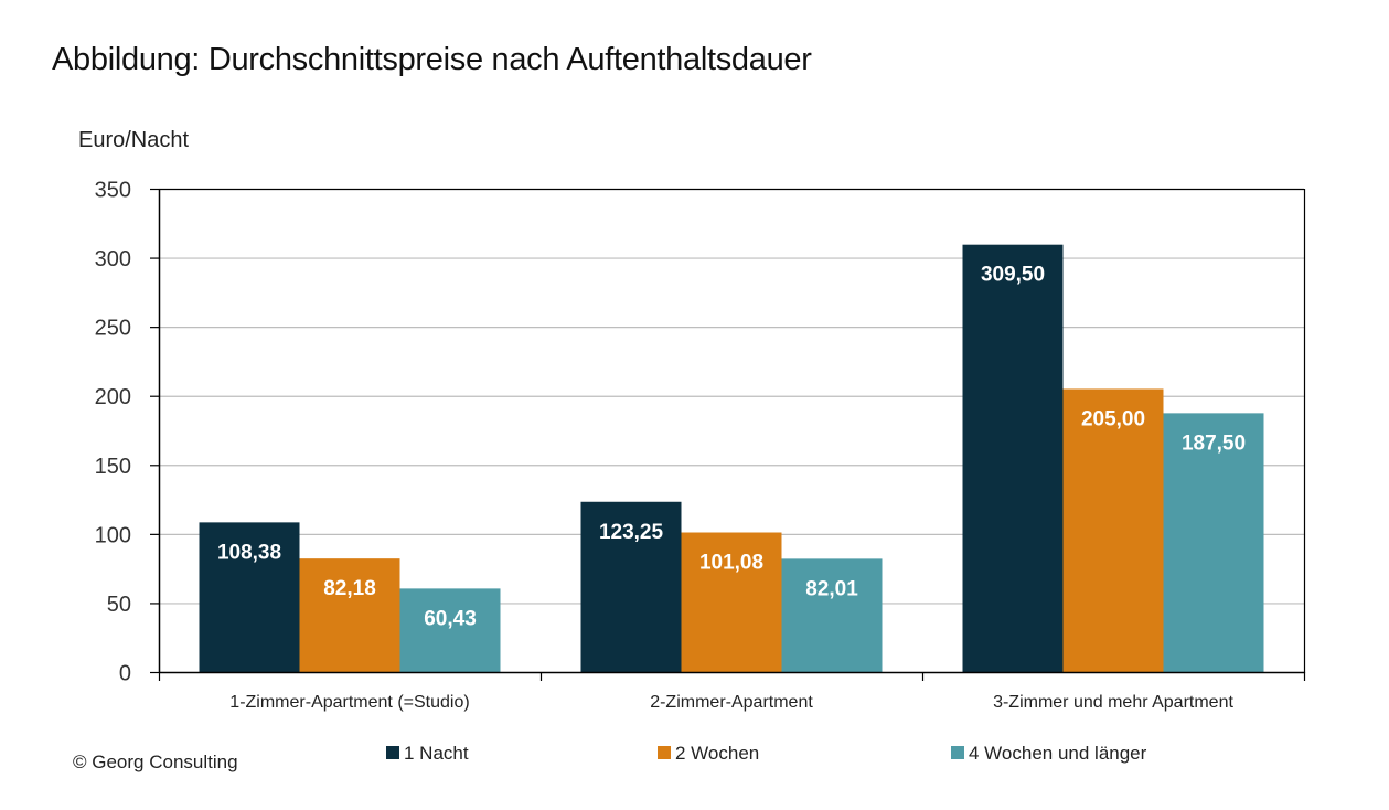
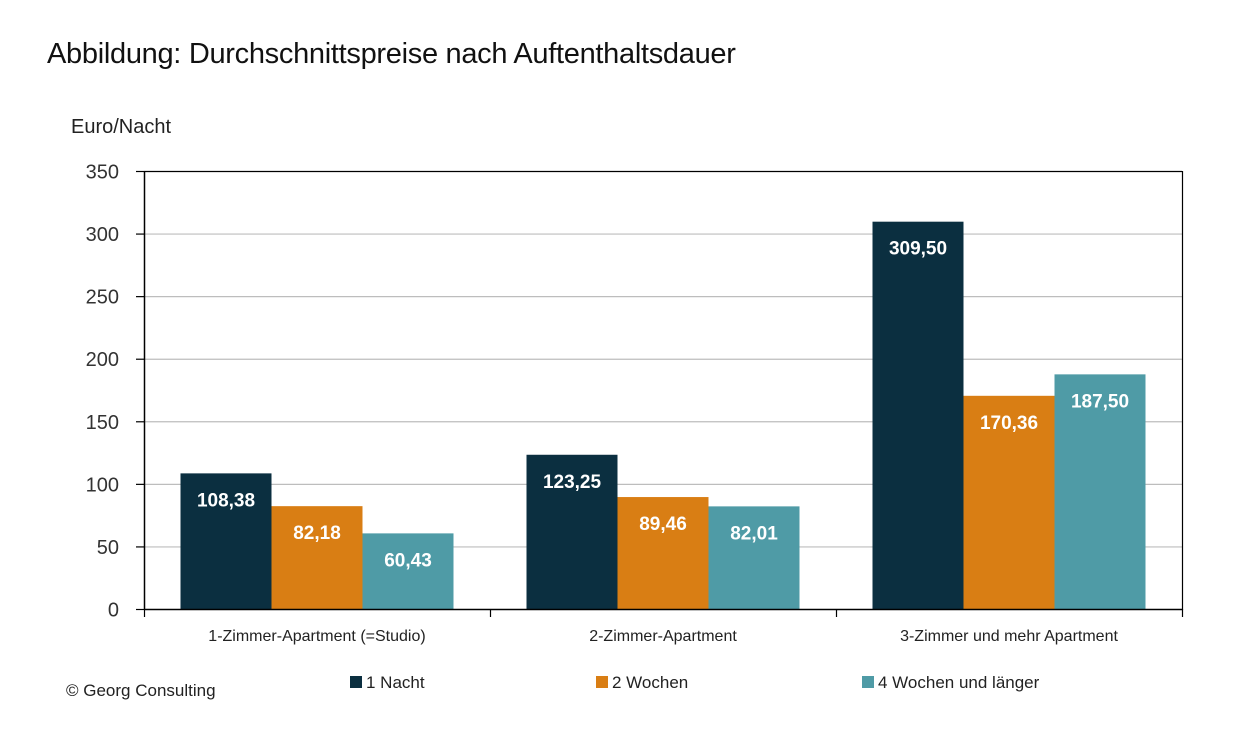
2 Wochen/2-Zimmer-Apartment: 101,08 -> 89,46
2 Wochen/3-Zimmer und mehr Apartment: 205,00 -> 170,36
